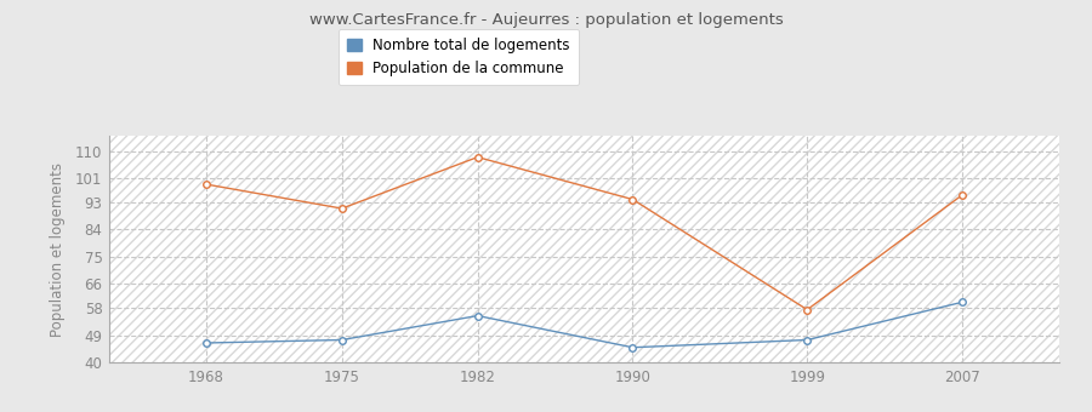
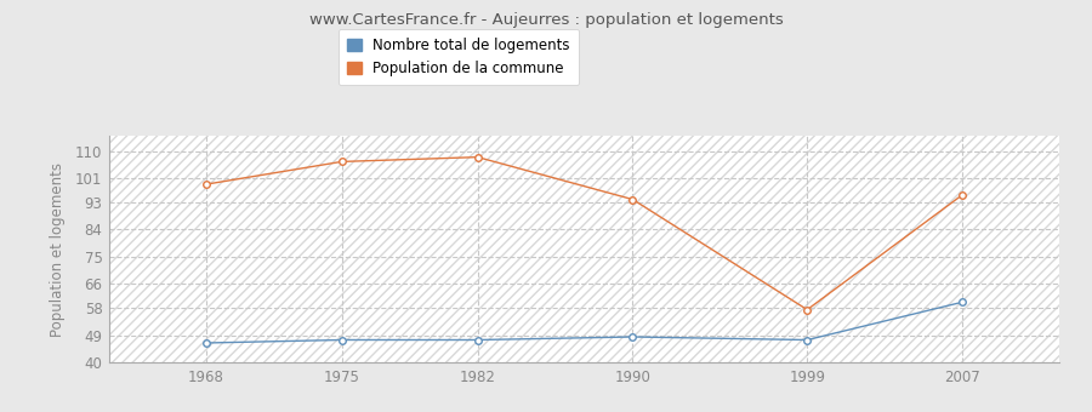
Population de la commune/1975: 91.0 -> 106.5
Nombre total de logements/1982: 55.5 -> 47.5
Nombre total de logements/1990: 45.0 -> 48.5
